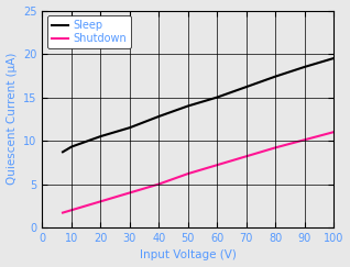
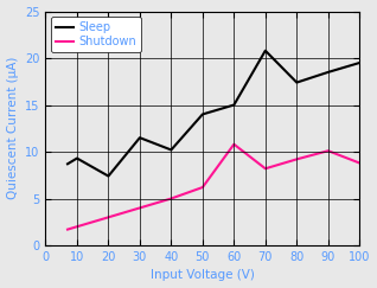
Sleep/20: 10.5 -> 7.4
Sleep/40: 12.8 -> 10.2
Shutdown/60: 7.2 -> 10.8
Sleep/70: 16.2 -> 20.8
Shutdown/100: 11.0 -> 8.8
